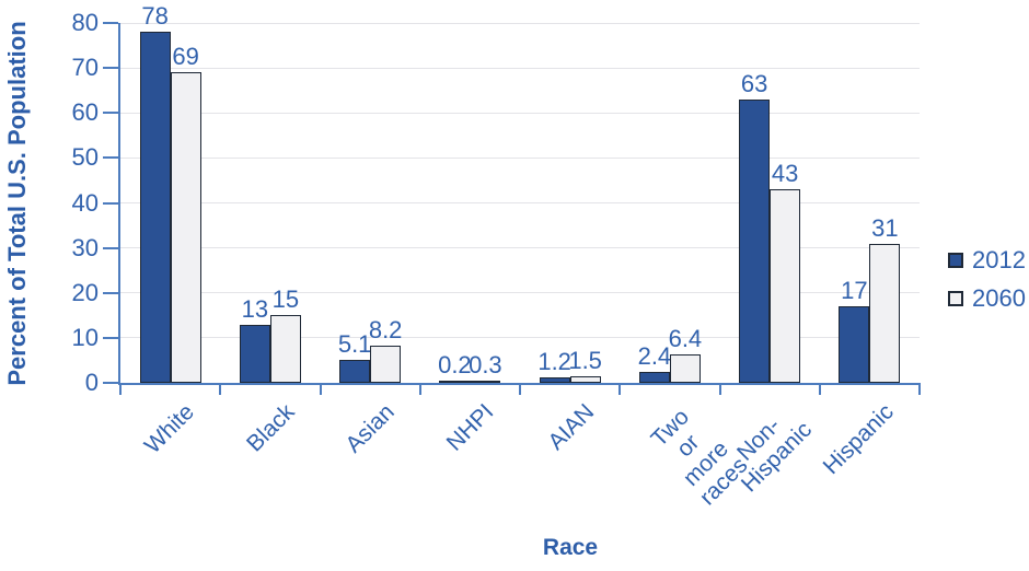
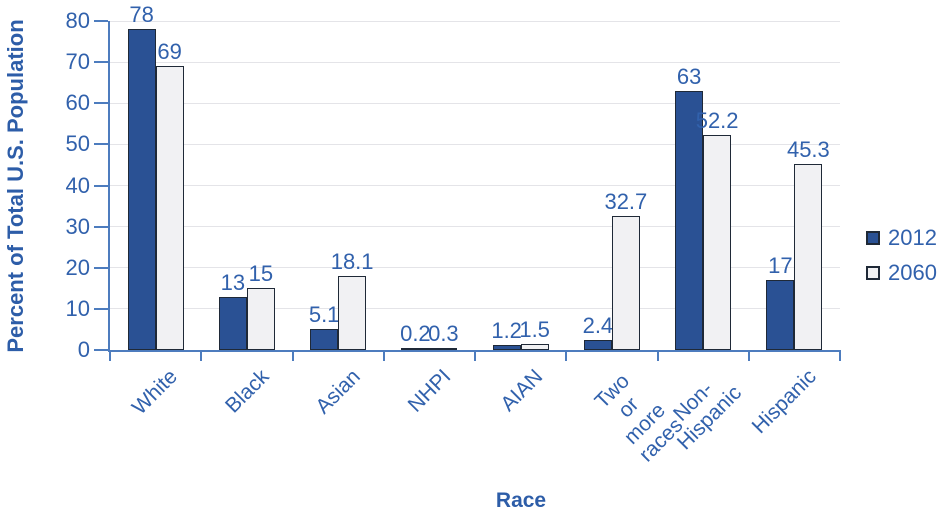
2060/Asian: 8.2 -> 18.1
2060/Two or more races: 6.4 -> 32.7
2060/Non-Hispanic: 43 -> 52.2
2060/Hispanic: 31 -> 45.3
